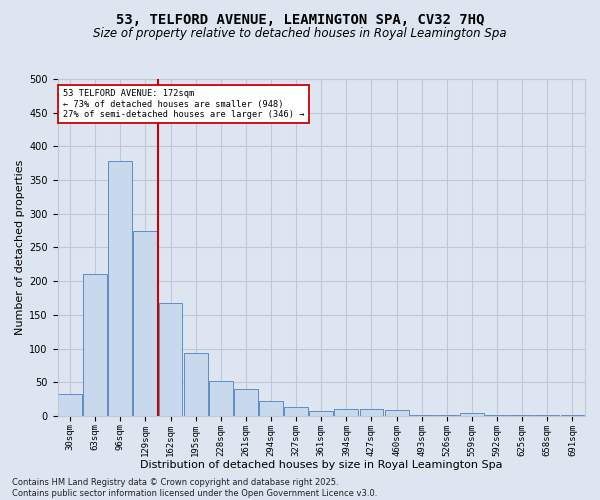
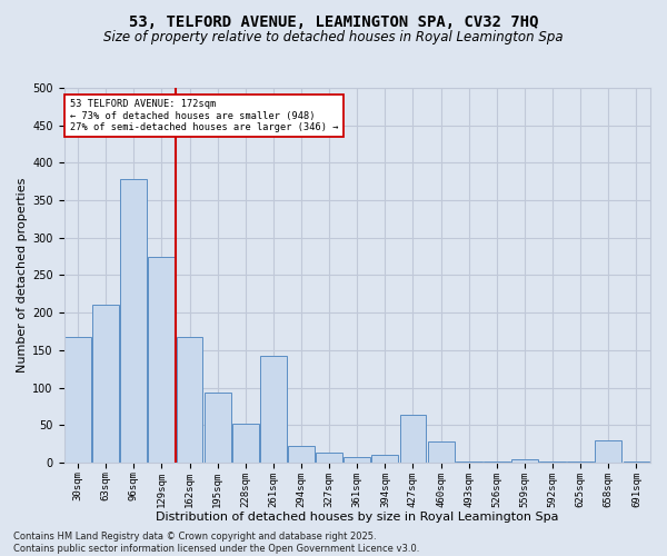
30sqm: 33 -> 168
261sqm: 40 -> 142
427sqm: 11 -> 64
460sqm: 9 -> 28
658sqm: 2 -> 30
